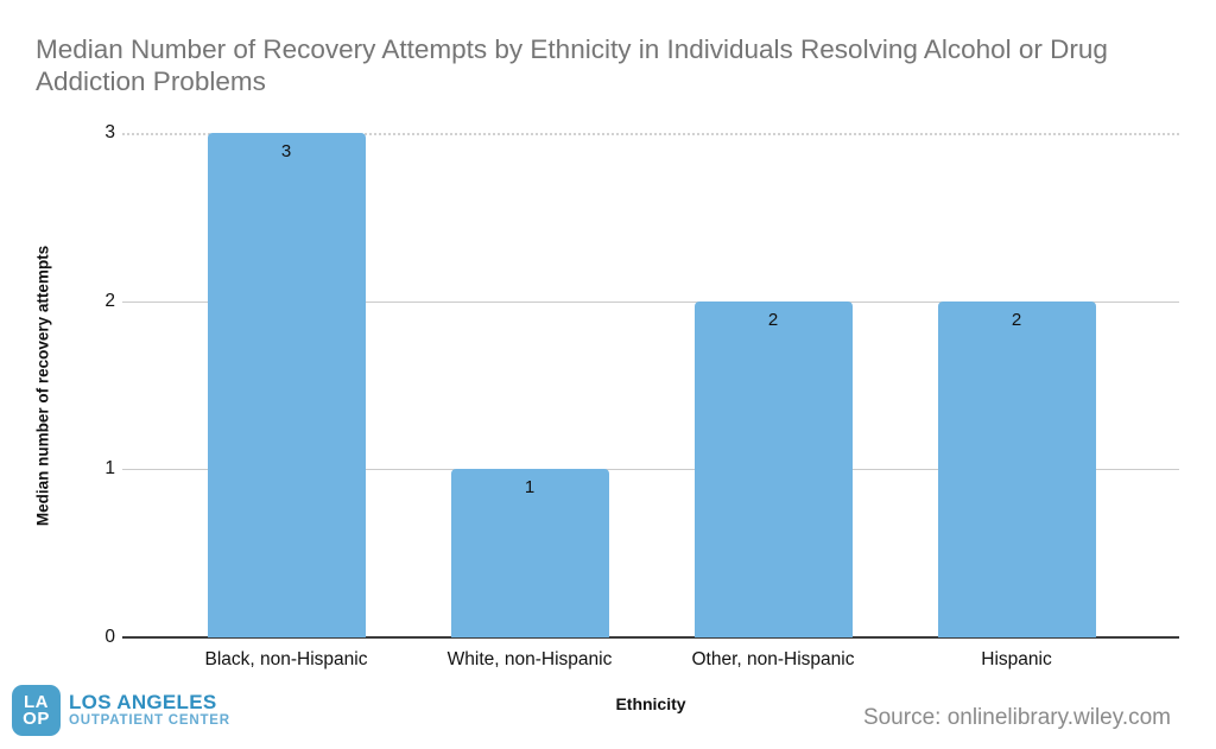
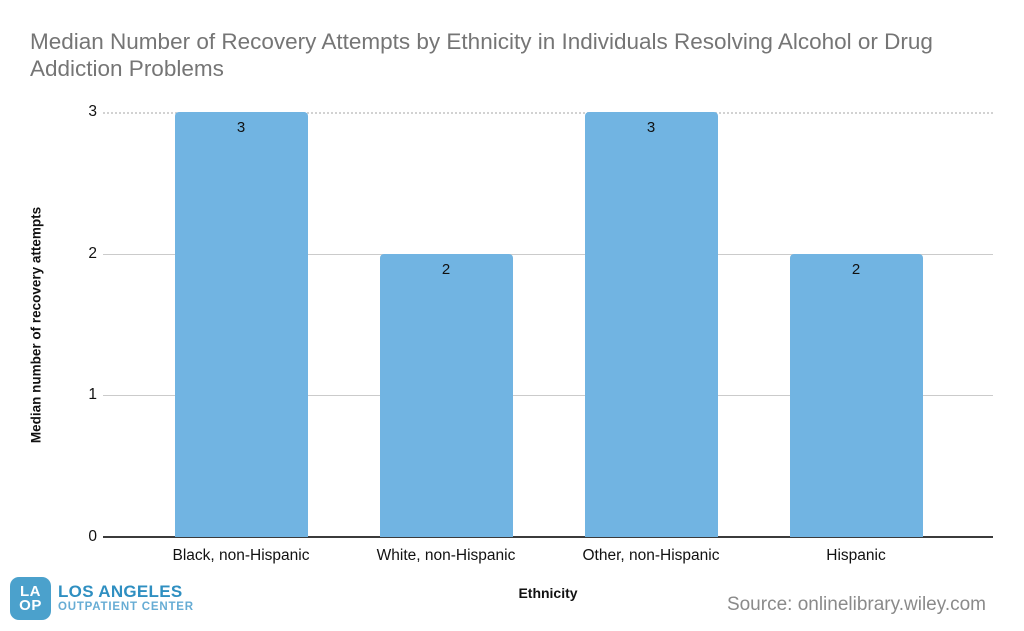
White, non-Hispanic: 1 -> 2
Other, non-Hispanic: 2 -> 3
